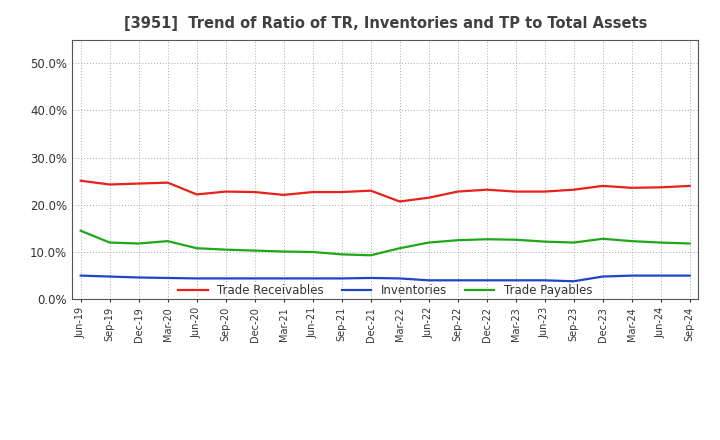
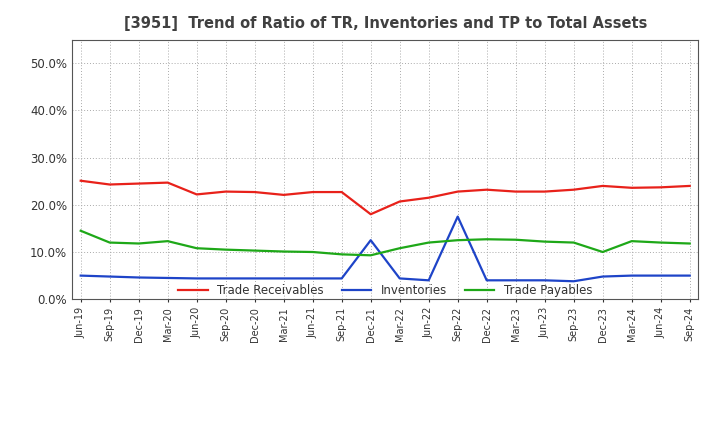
Trade Receivables/Dec-21: 23.0% -> 18.0%
Inventories/Dec-21: 4.5% -> 12.5%
Inventories/Sep-22: 4.0% -> 17.5%
Trade Payables/Dec-23: 12.8% -> 10.0%
